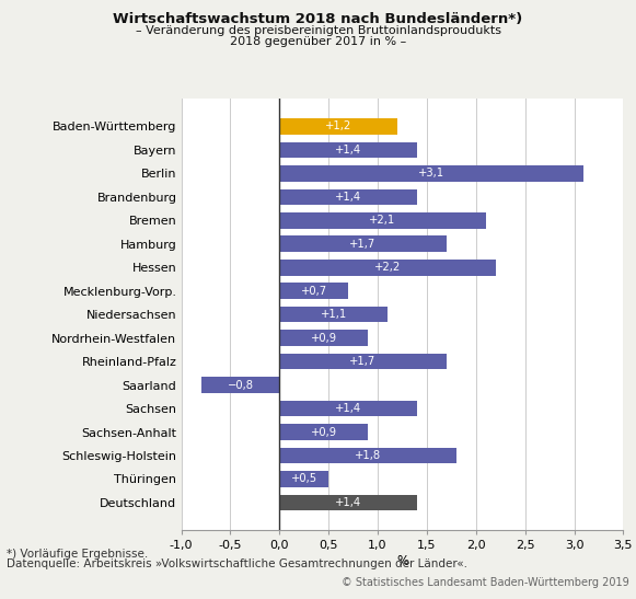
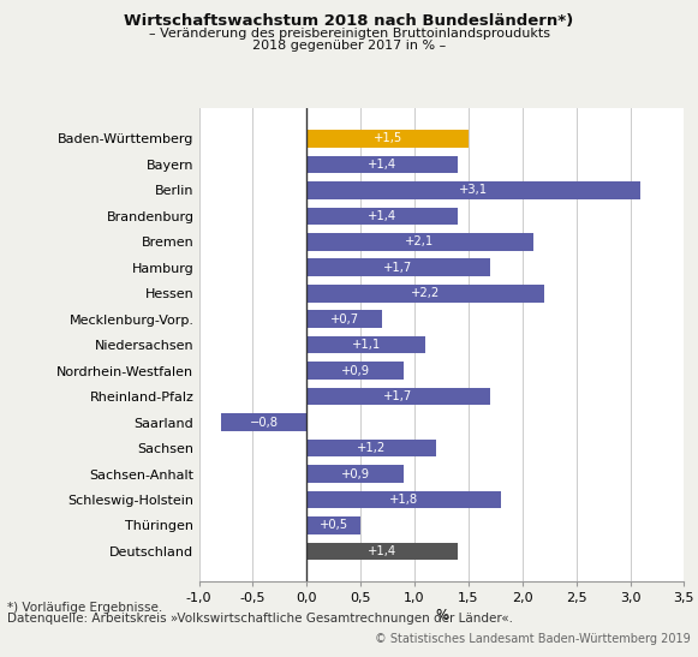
Baden-Württemberg: +1,2 -> +1,5
Sachsen: +1,4 -> +1,2
